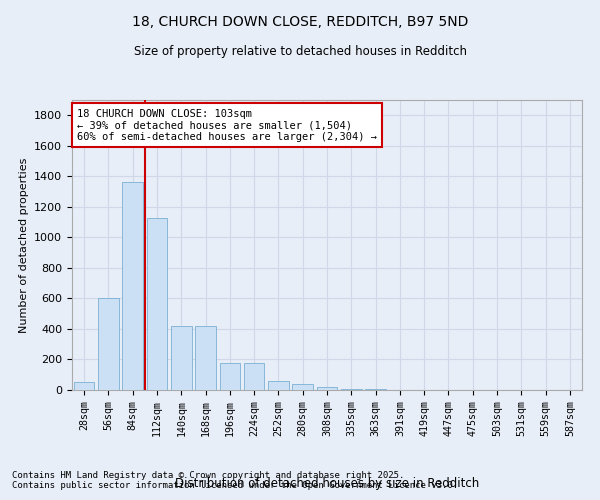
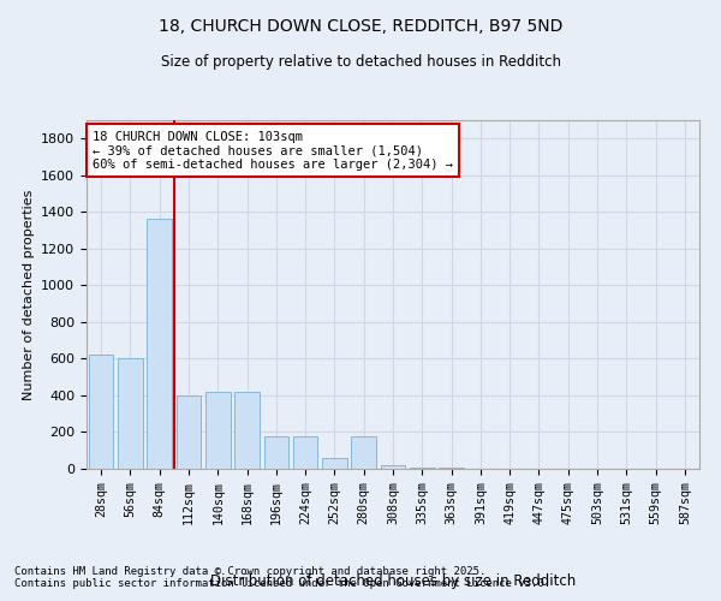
28sqm: 50 -> 620
112sqm: 1130 -> 400
280sqm: 40 -> 180
